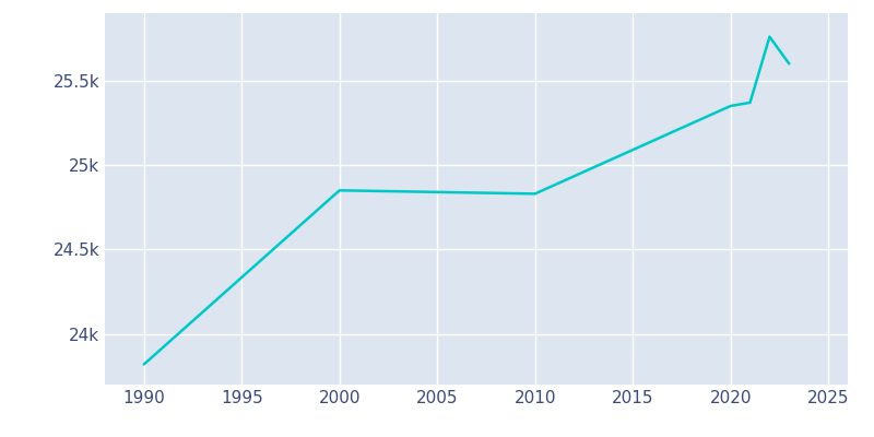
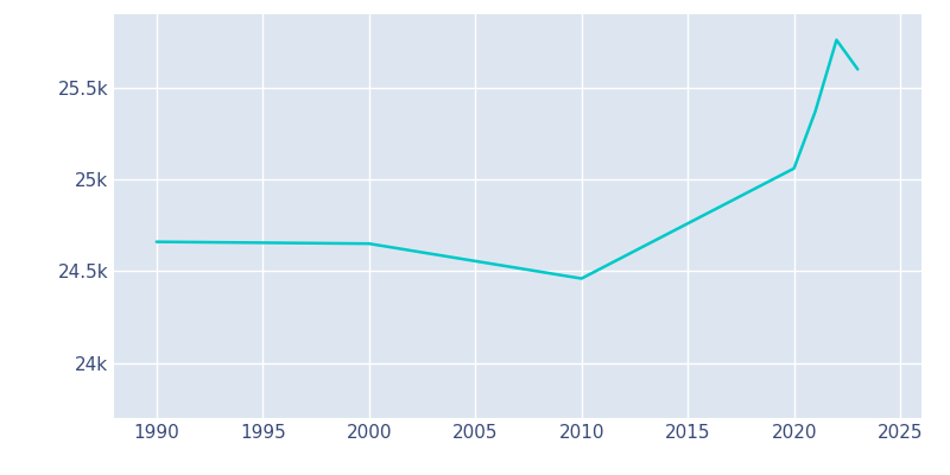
1990: 23.82k -> 24.66k
2000: 24.85k -> 24.65k
2010: 24.83k -> 24.46k
2020: 25.35k -> 25.06k
